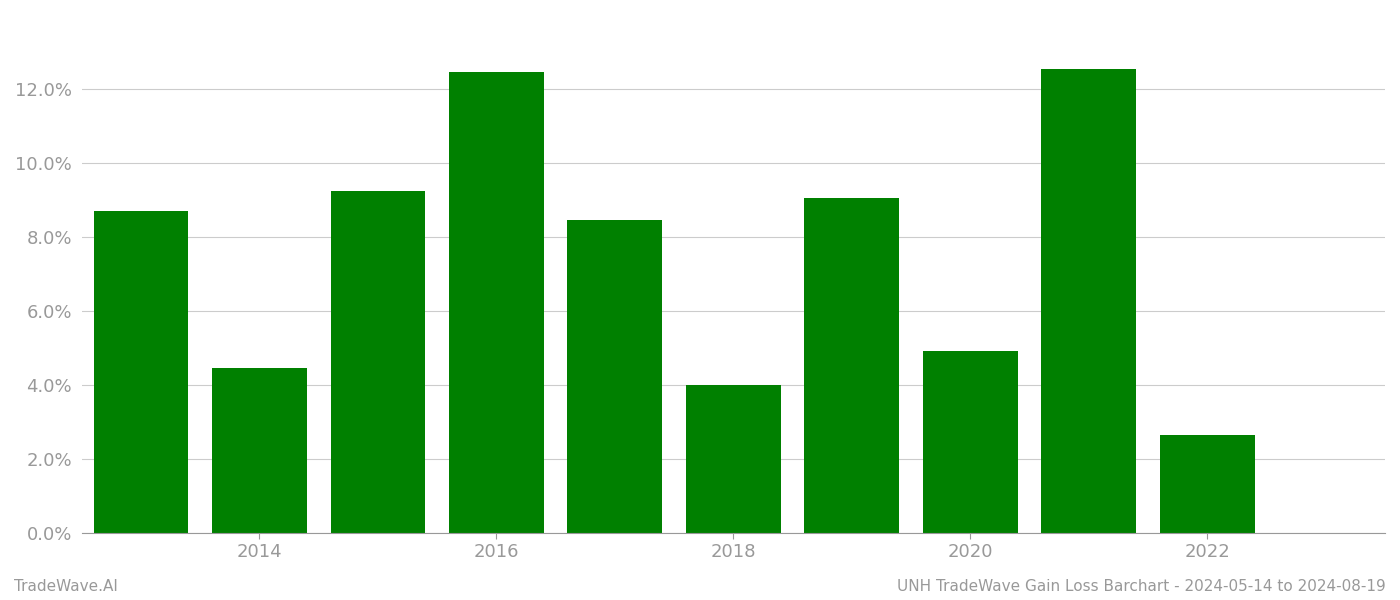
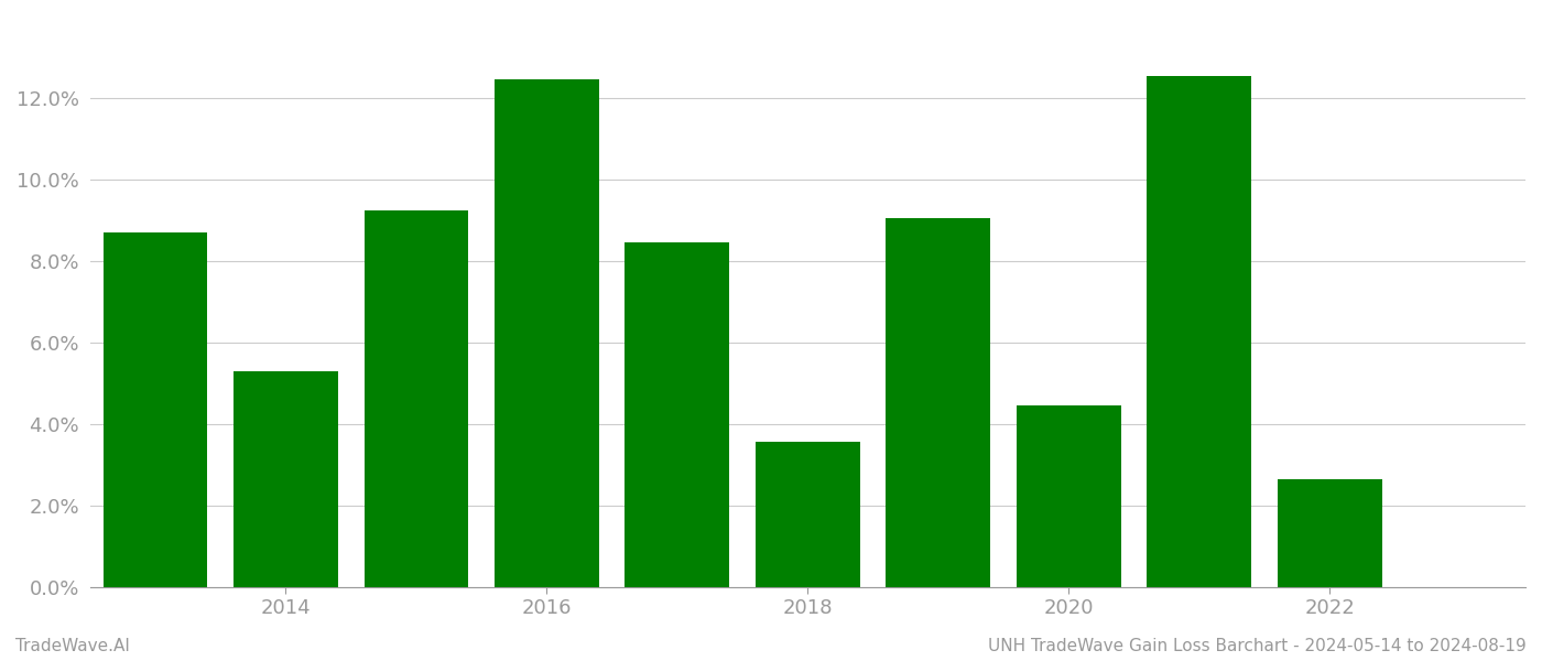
2014: 4.45% -> 5.30%
2018: 4.00% -> 3.55%
2020: 4.90% -> 4.45%
